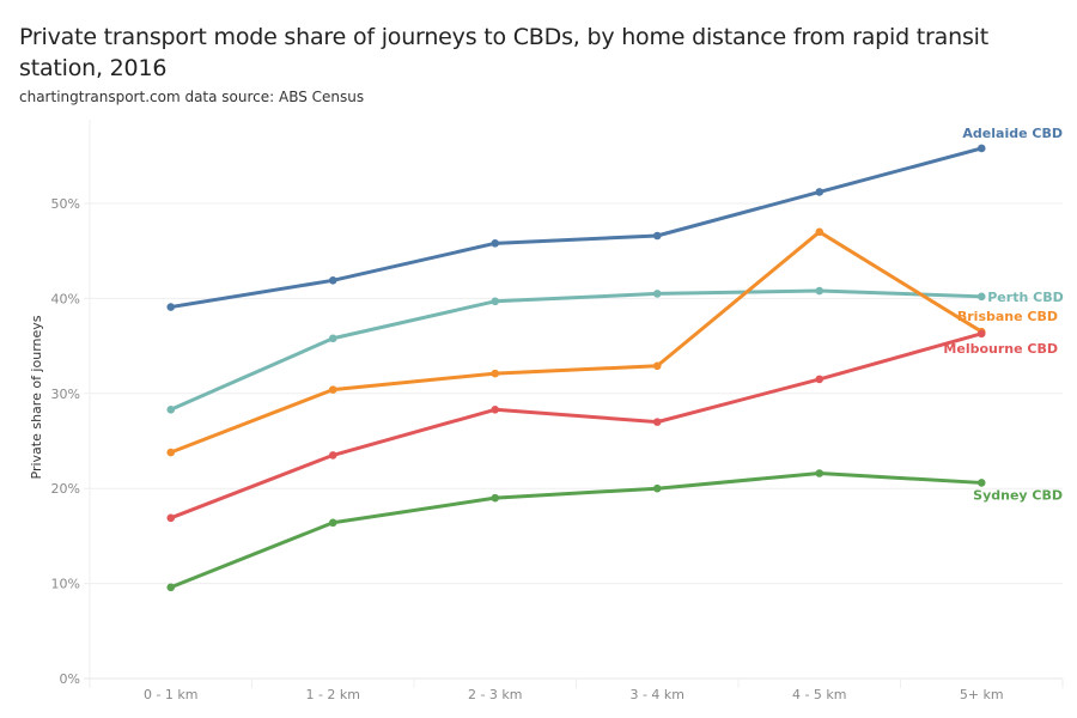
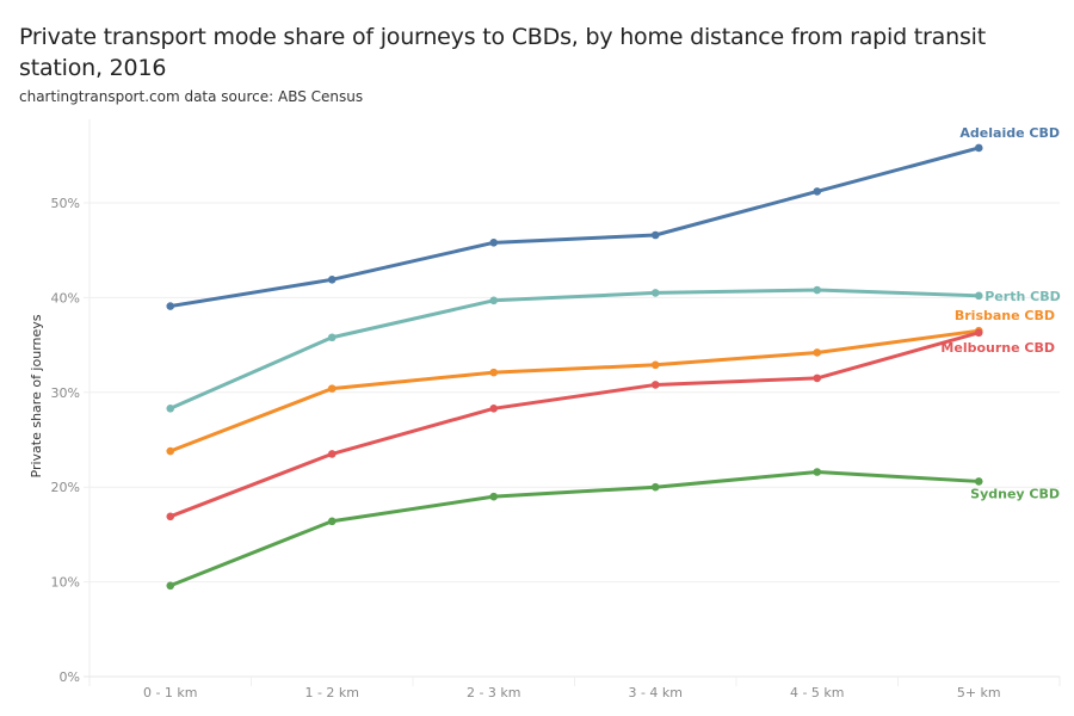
Melbourne CBD/3 - 4 km: 27% -> 31%
Brisbane CBD/4 - 5 km: 47% -> 34%
